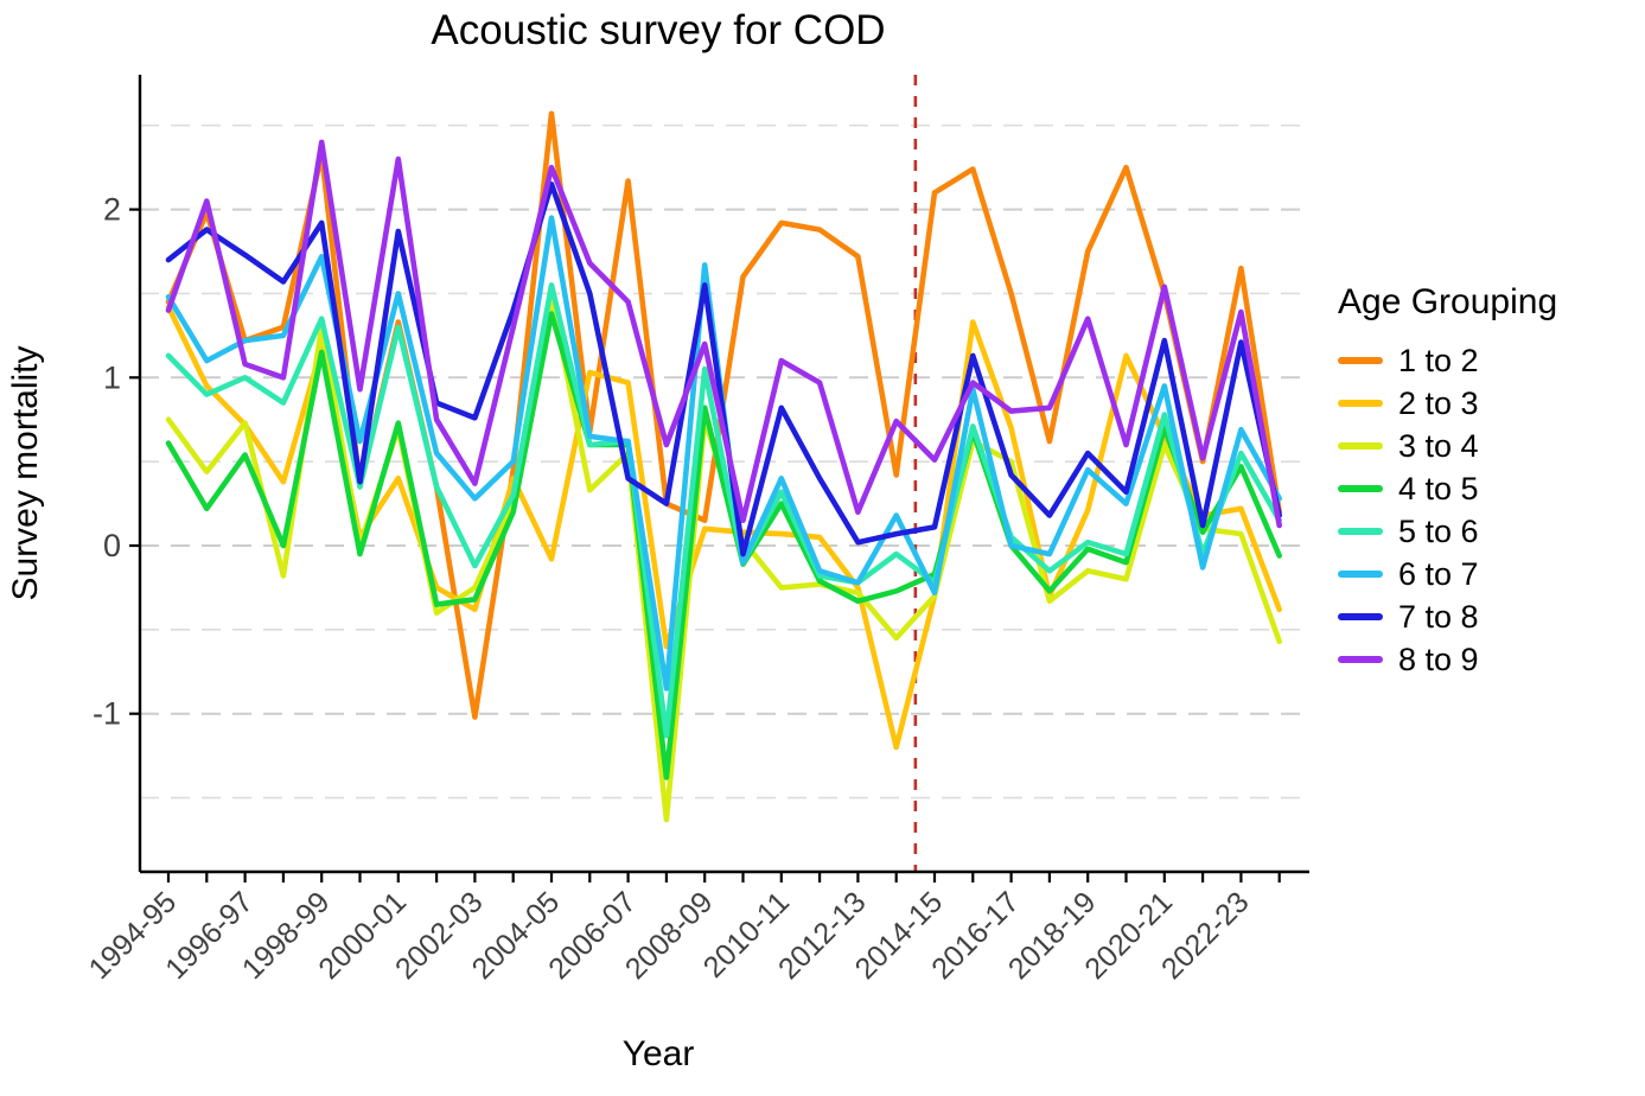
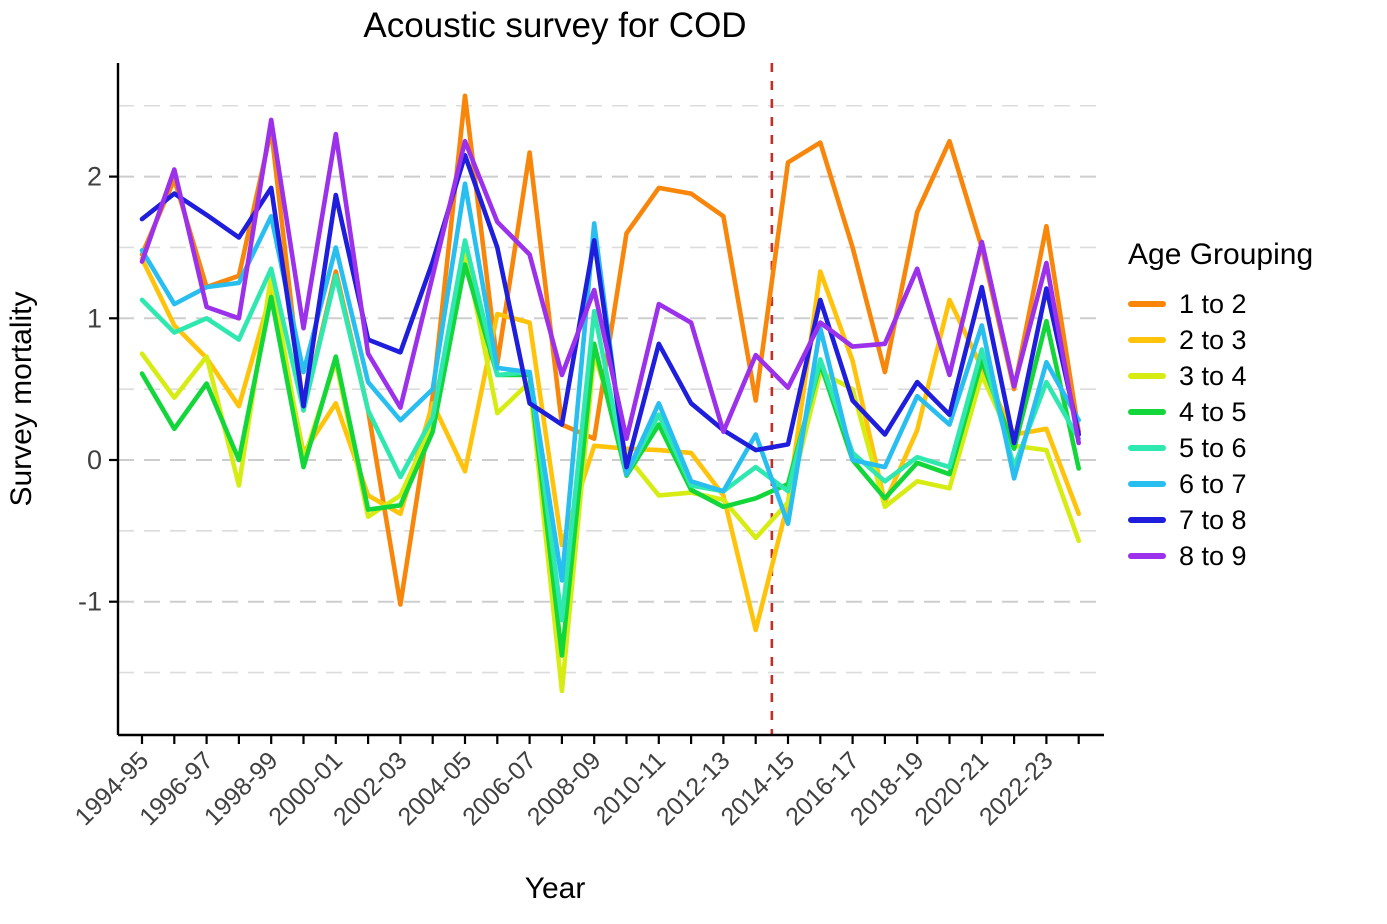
7 to 8/2012-13: 0.02 -> 0.21
6 to 7/2014-15: -0.28 -> -0.45
4 to 5/2022-23: 0.47 -> 0.98
